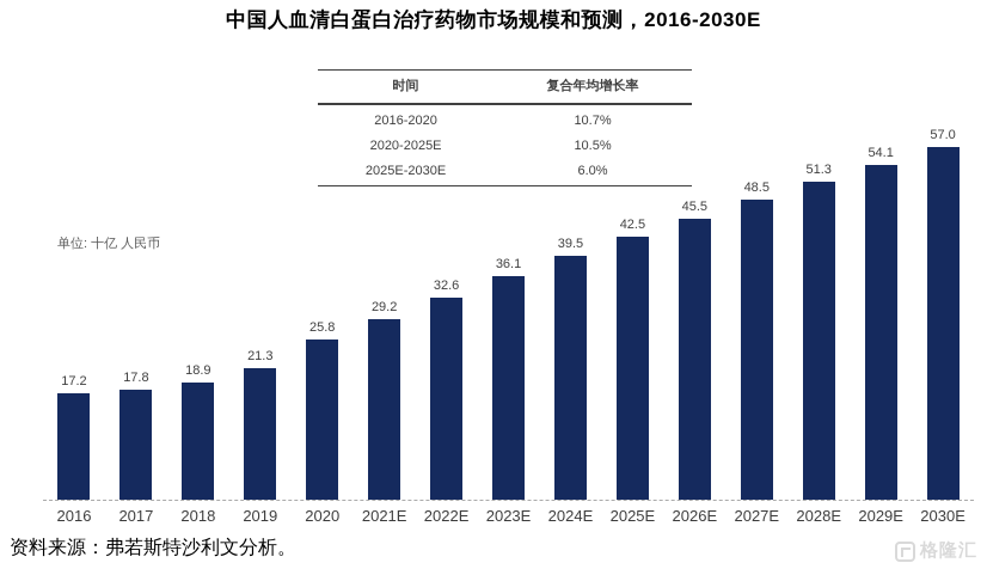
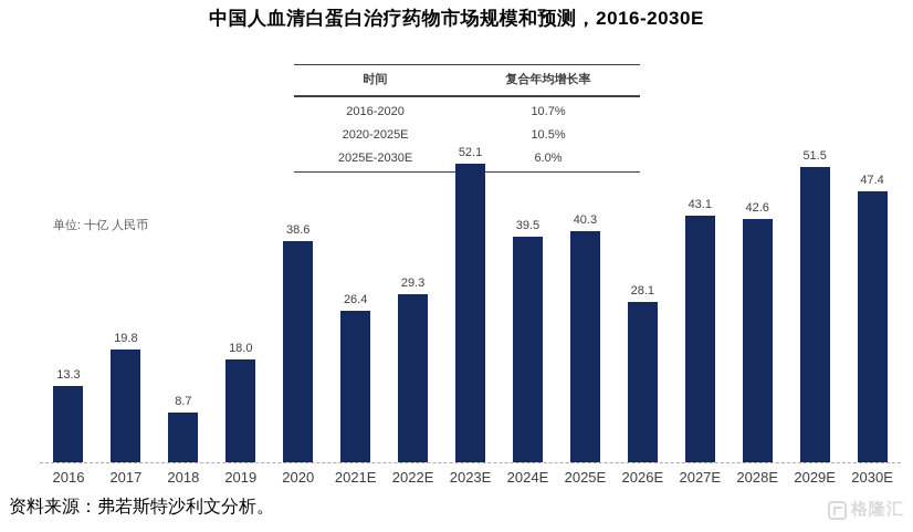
2016: 17.2 -> 13.3
2017: 17.8 -> 19.8
2018: 18.9 -> 8.7
2019: 21.3 -> 18.0
2020: 25.8 -> 38.6
2021E: 29.2 -> 26.4
2022E: 32.6 -> 29.3
2023E: 36.1 -> 52.1
2025E: 42.5 -> 40.3
2026E: 45.5 -> 28.1
2027E: 48.5 -> 43.1
2028E: 51.3 -> 42.6
2029E: 54.1 -> 51.5
2030E: 57.0 -> 47.4
